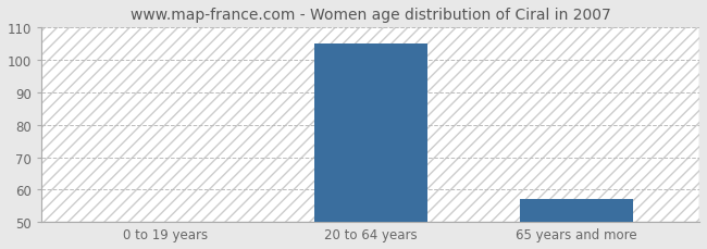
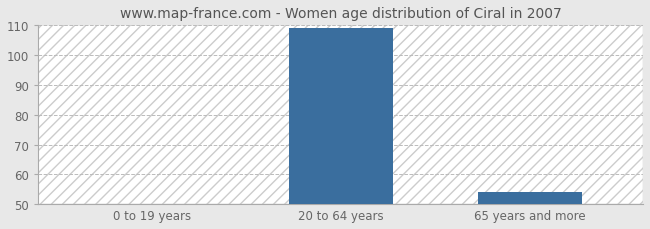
20 to 64 years: 105 -> 109
65 years and more: 57 -> 54
